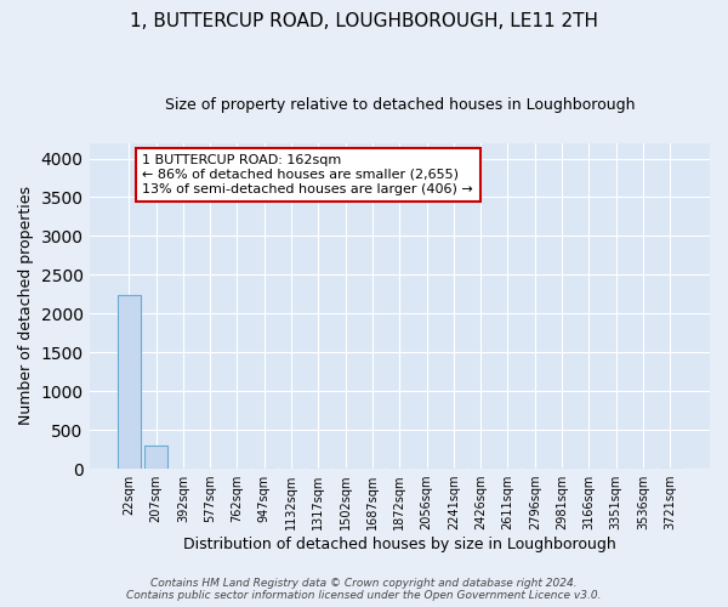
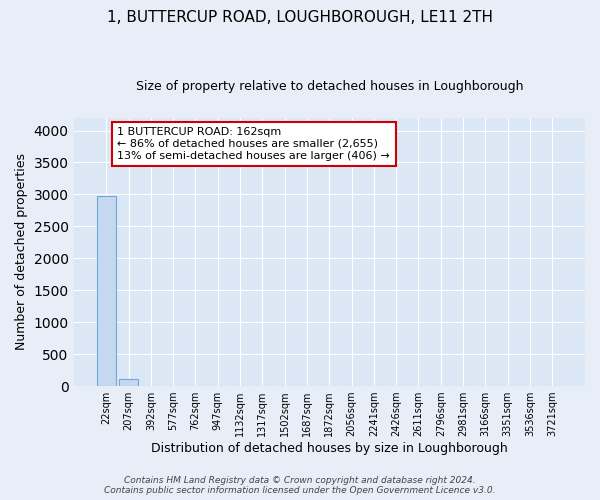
22sqm: 2240 -> 2980
207sqm: 300 -> 120
